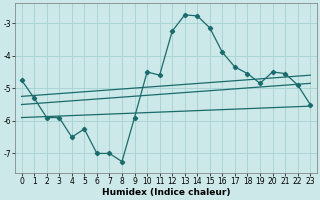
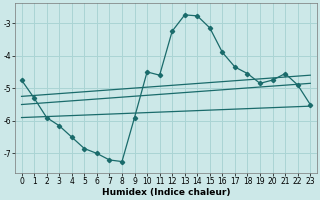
3: -5.90 -> -6.15
5: -6.25 -> -6.85
7: -7.00 -> -7.20
20: -4.50 -> -4.75
